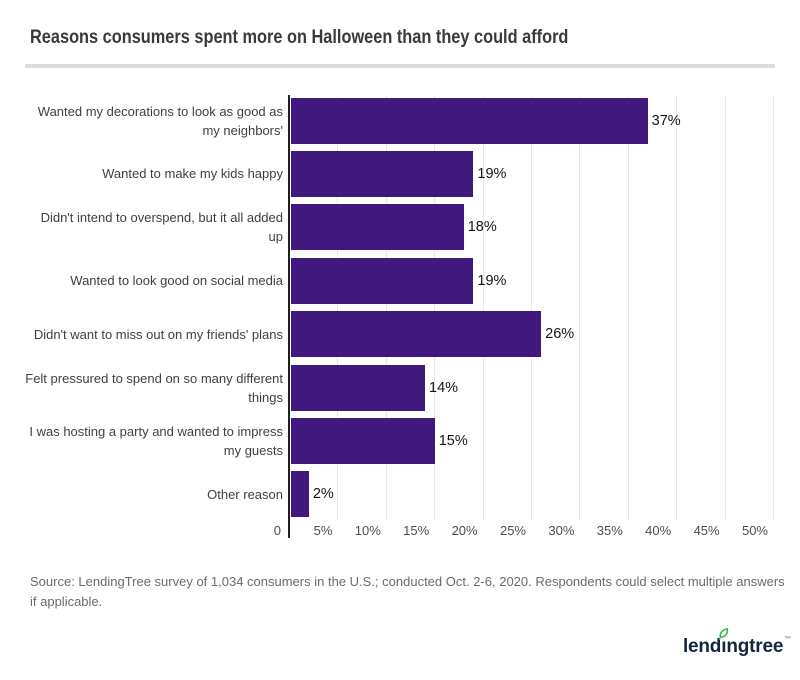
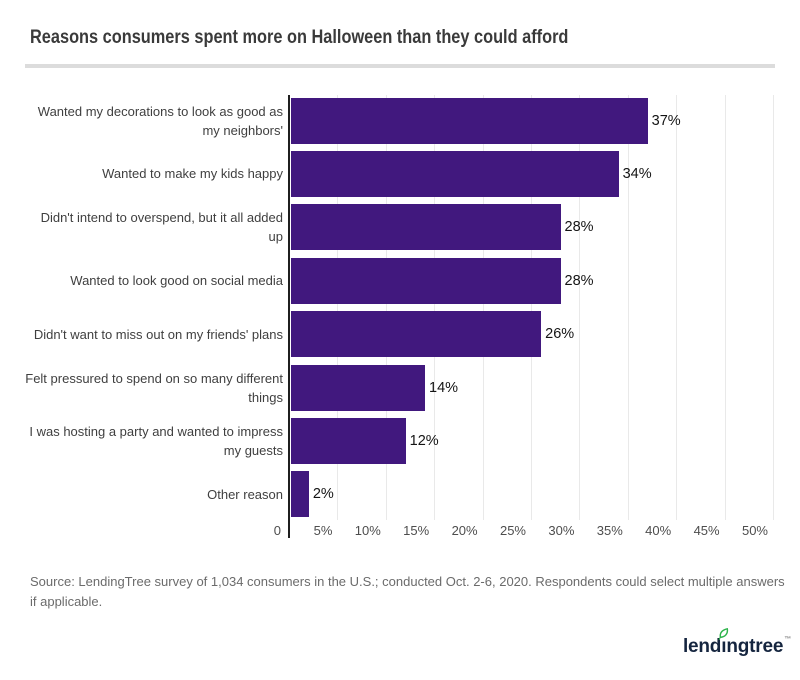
Wanted to make my kids happy: 19% -> 34%
Didn't intend to overspend, but it all added up: 18% -> 28%
Wanted to look good on social media: 19% -> 28%
I was hosting a party and wanted to impress my guests: 15% -> 12%
